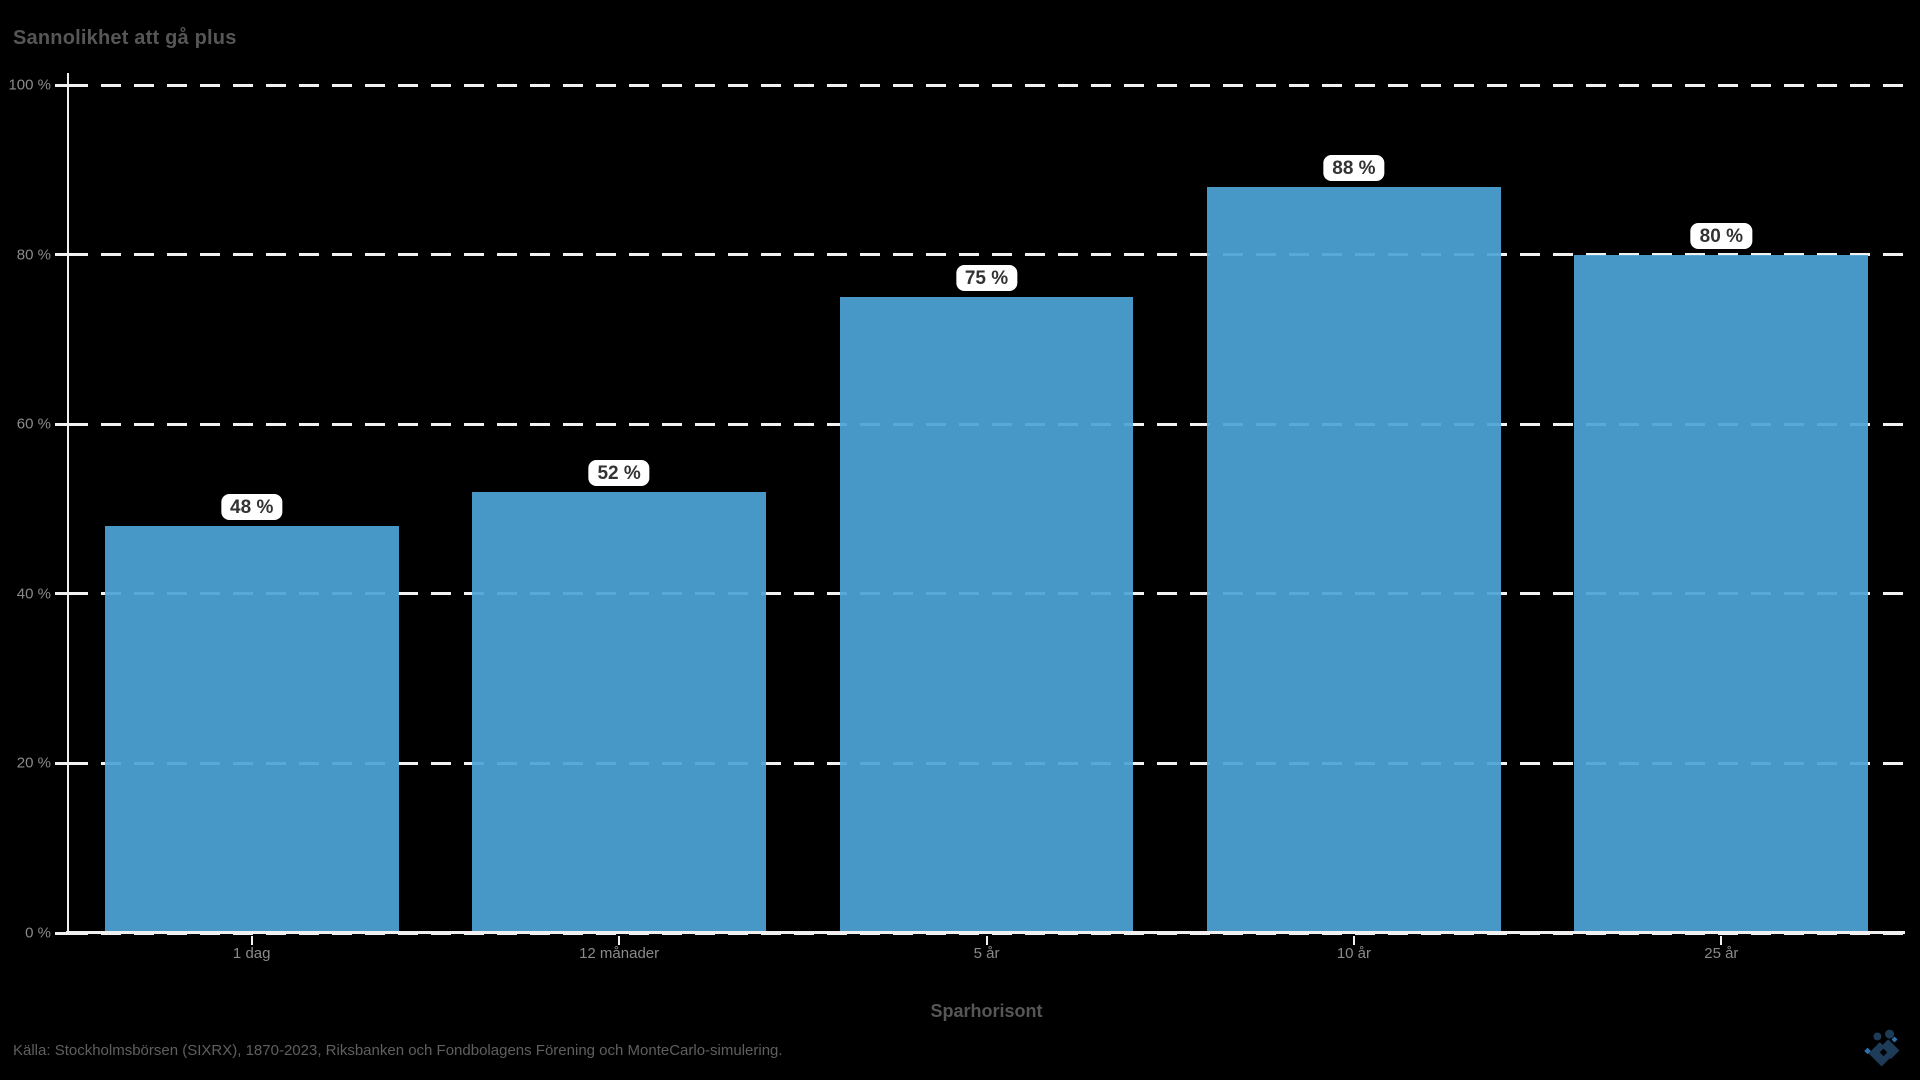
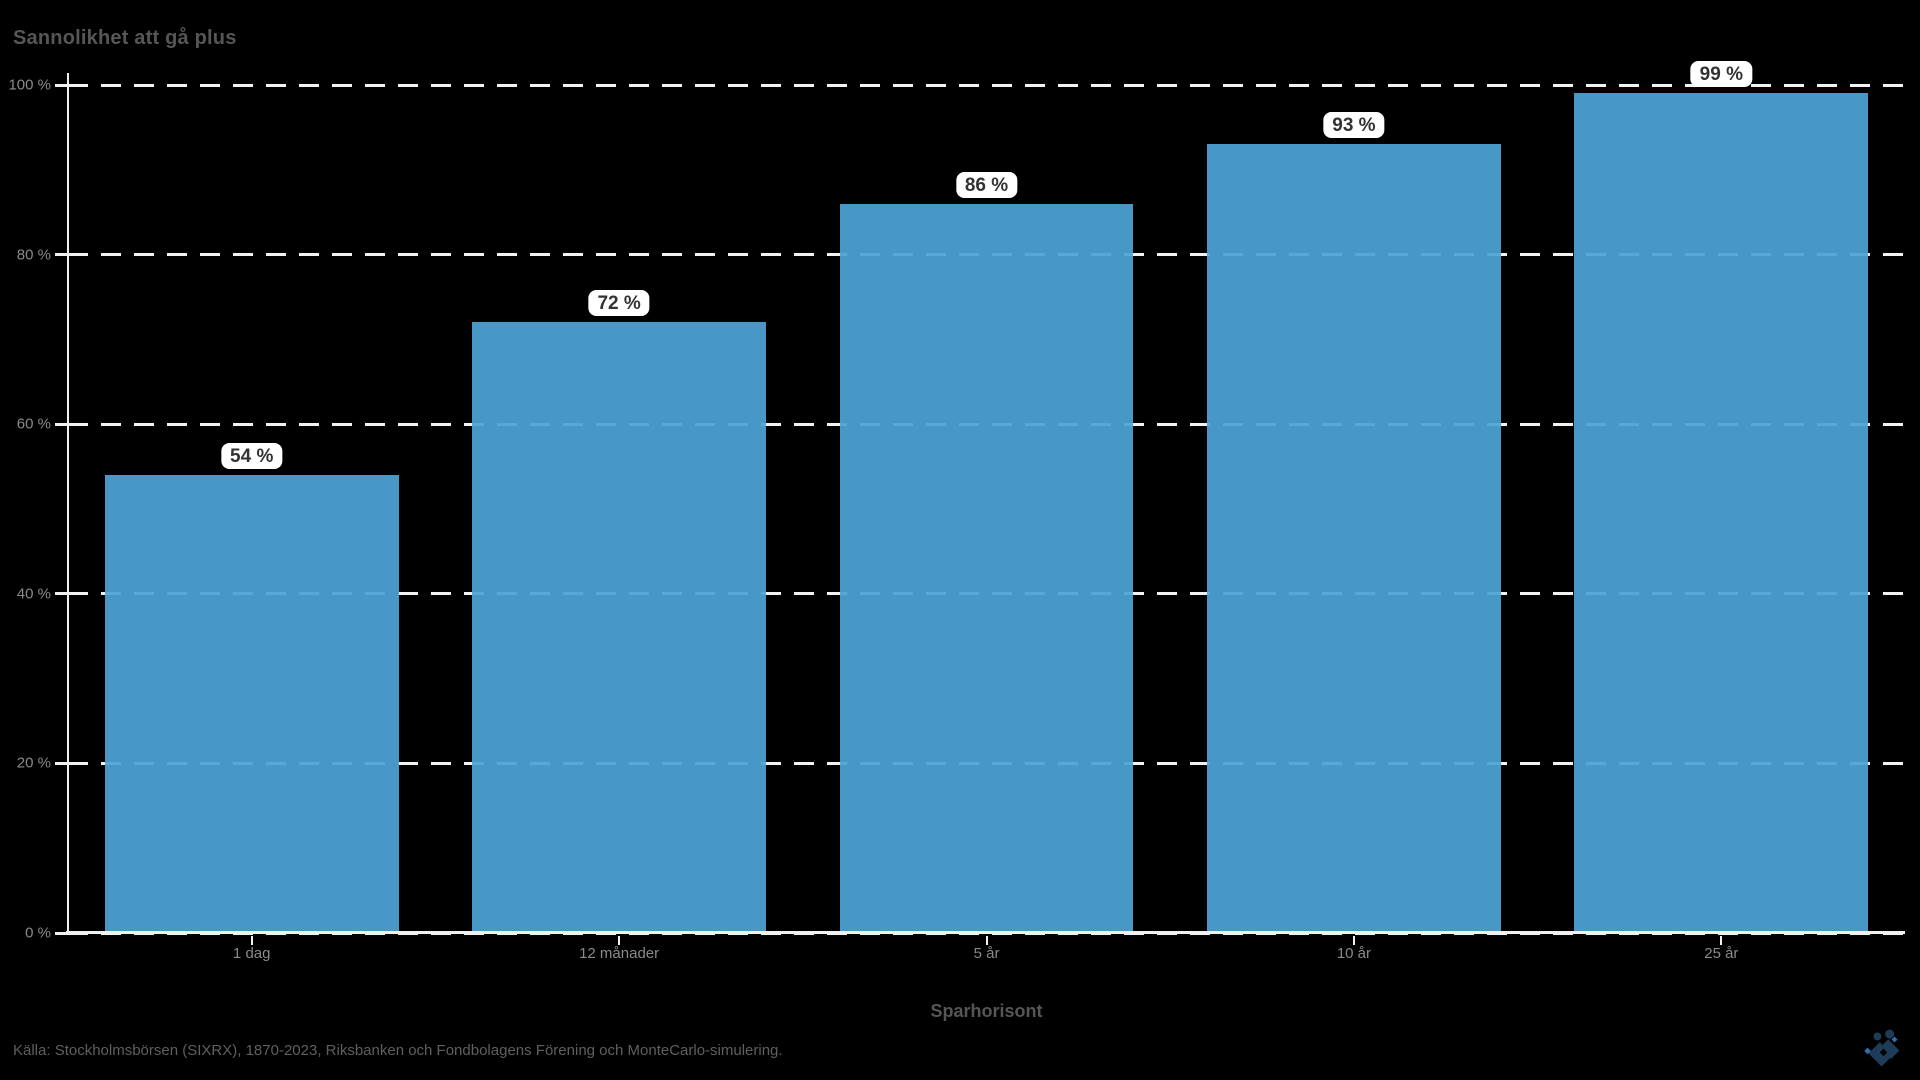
1 dag: 48 -> 54
12 månader: 52 -> 72
5 år: 75 -> 86
10 år: 88 -> 93
25 år: 80 -> 99
